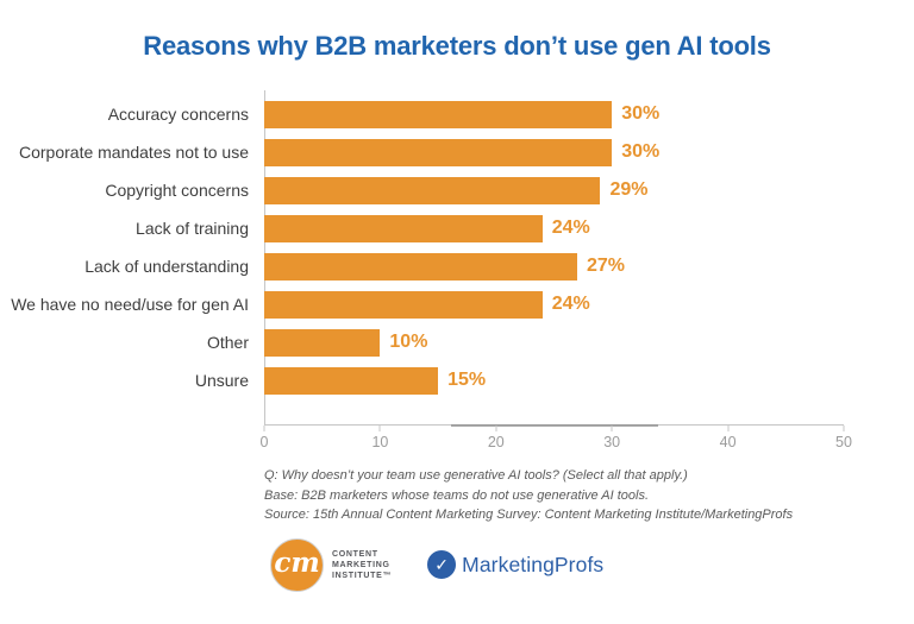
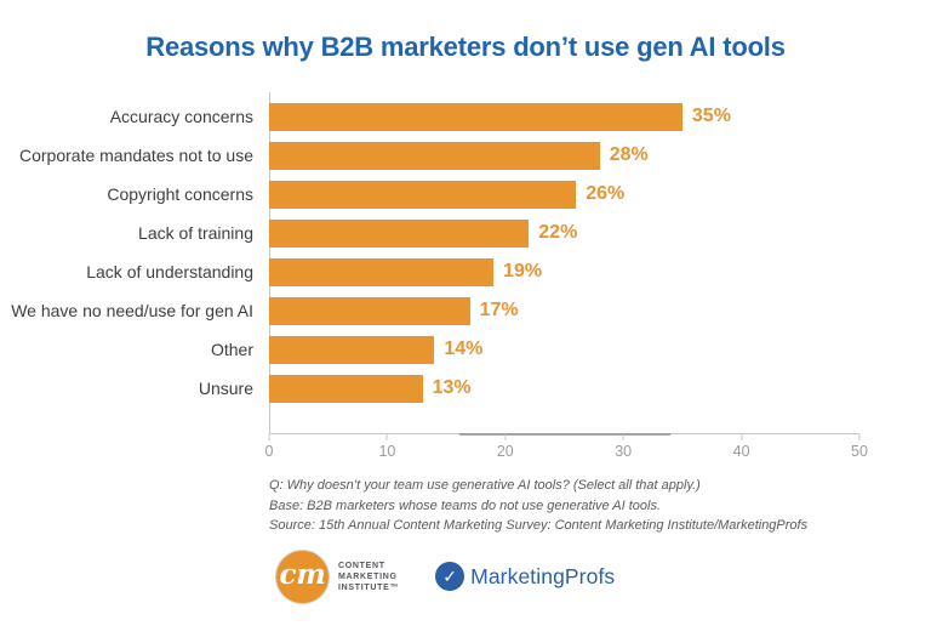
Accuracy concerns: 30% -> 35%
Corporate mandates not to use: 30% -> 28%
Copyright concerns: 29% -> 26%
Lack of training: 24% -> 22%
Lack of understanding: 27% -> 19%
We have no need/use for gen AI: 24% -> 17%
Other: 10% -> 14%
Unsure: 15% -> 13%
